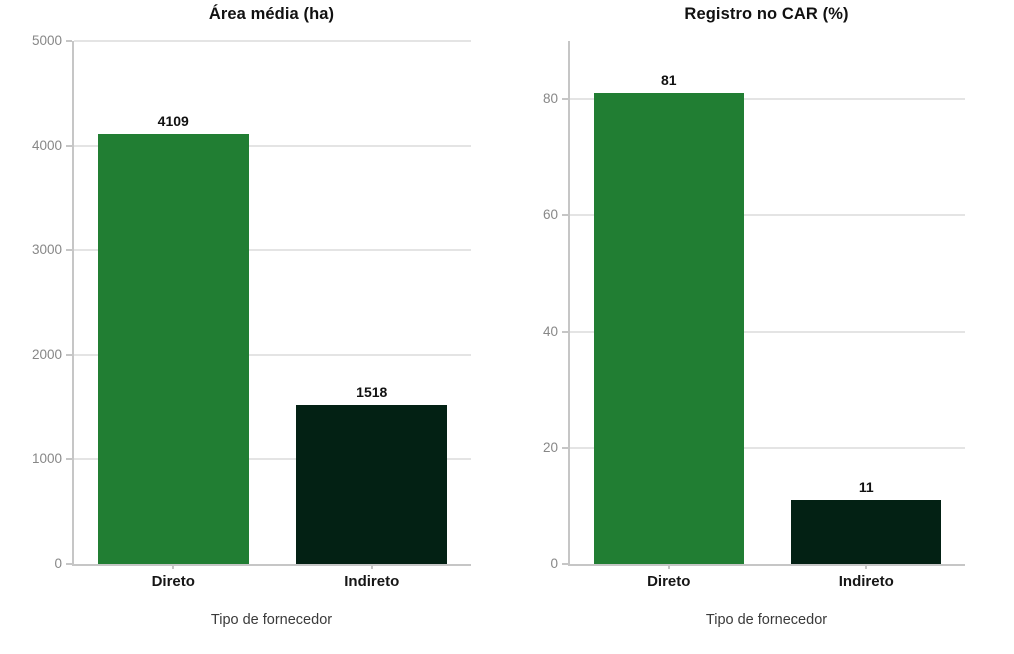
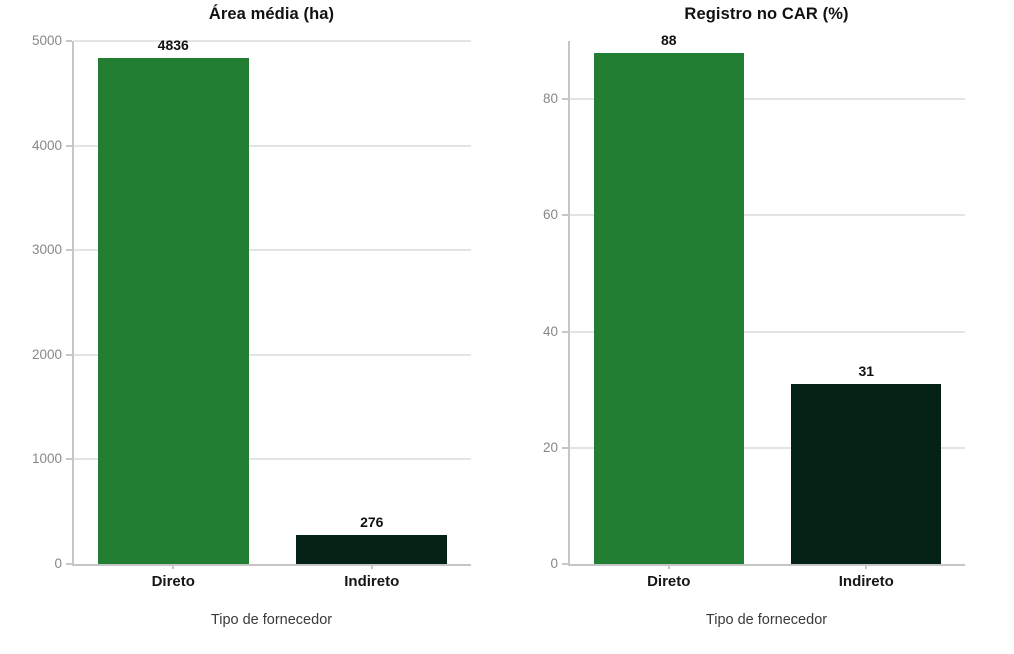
Área média (ha)/Direto: 4109 -> 4836
Área média (ha)/Indireto: 1518 -> 276
Registro no CAR (%)/Direto: 81 -> 88
Registro no CAR (%)/Indireto: 11 -> 31
